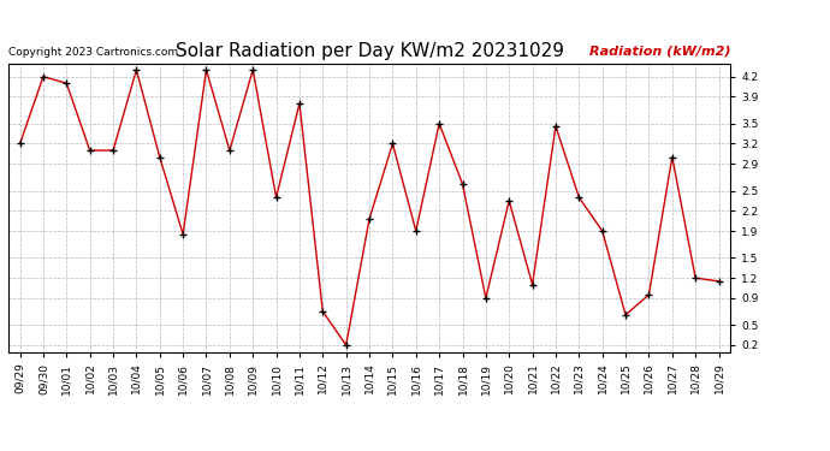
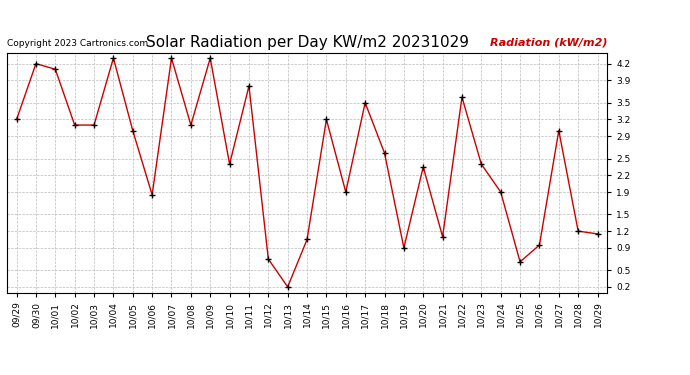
10/14: 2.08 -> 1.05
10/22: 3.46 -> 3.60
